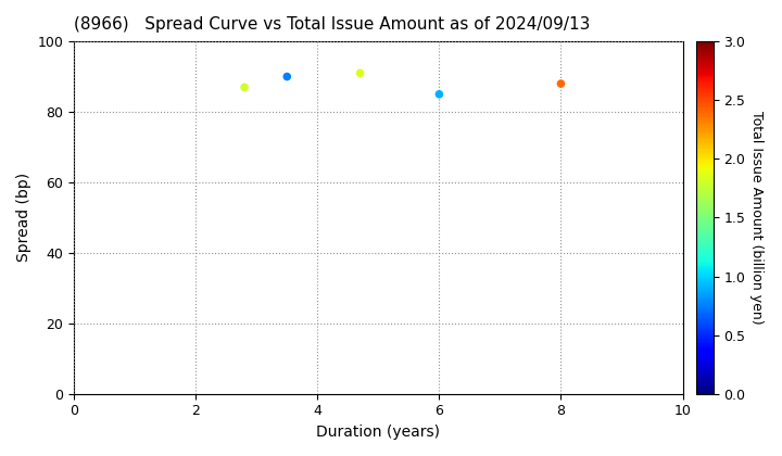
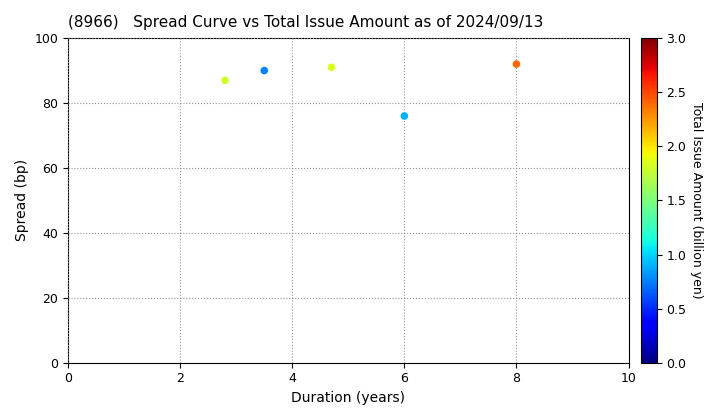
6: 85 -> 76
8: 88 -> 92
